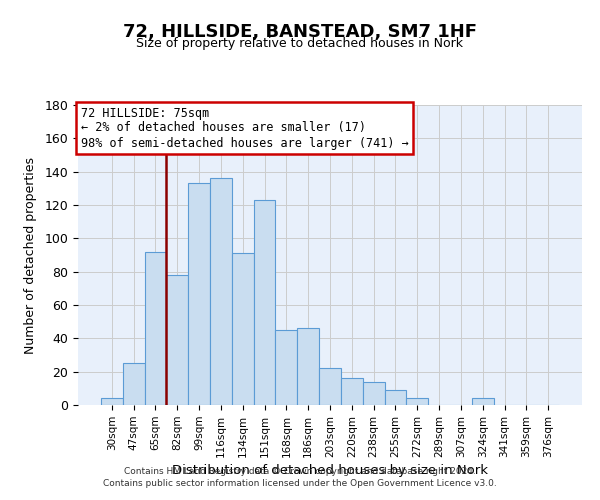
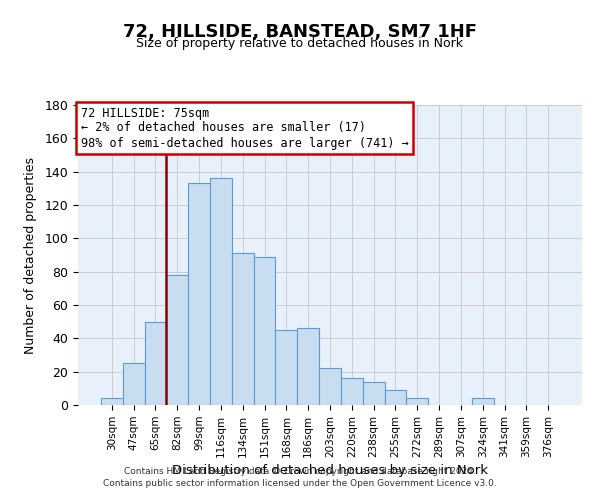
65sqm: 92 -> 50
151sqm: 123 -> 89
